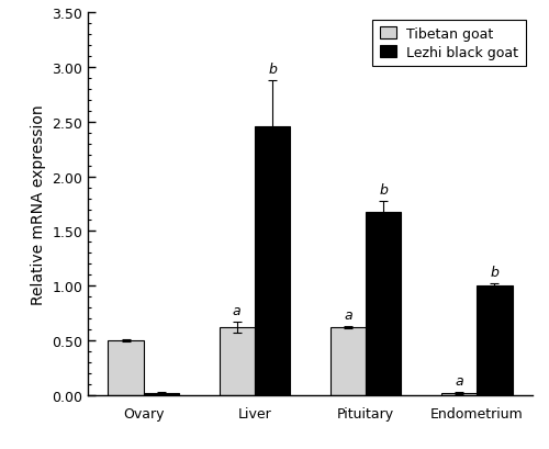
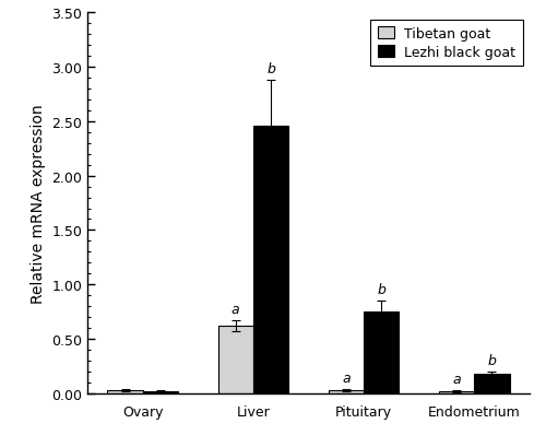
Tibetan goat/Ovary: 0.50 -> 0.03
Tibetan goat/Pituitary: 0.62 -> 0.03
Lezhi black goat/Pituitary: 1.68 -> 0.75
Lezhi black goat/Endometrium: 1.00 -> 0.18
